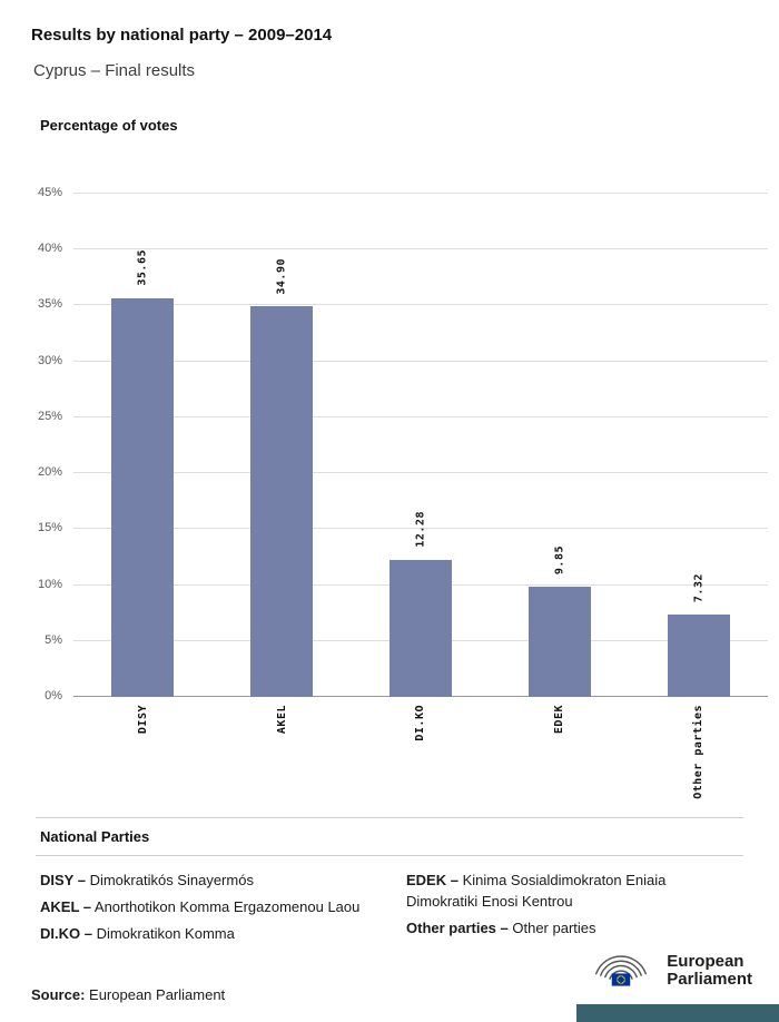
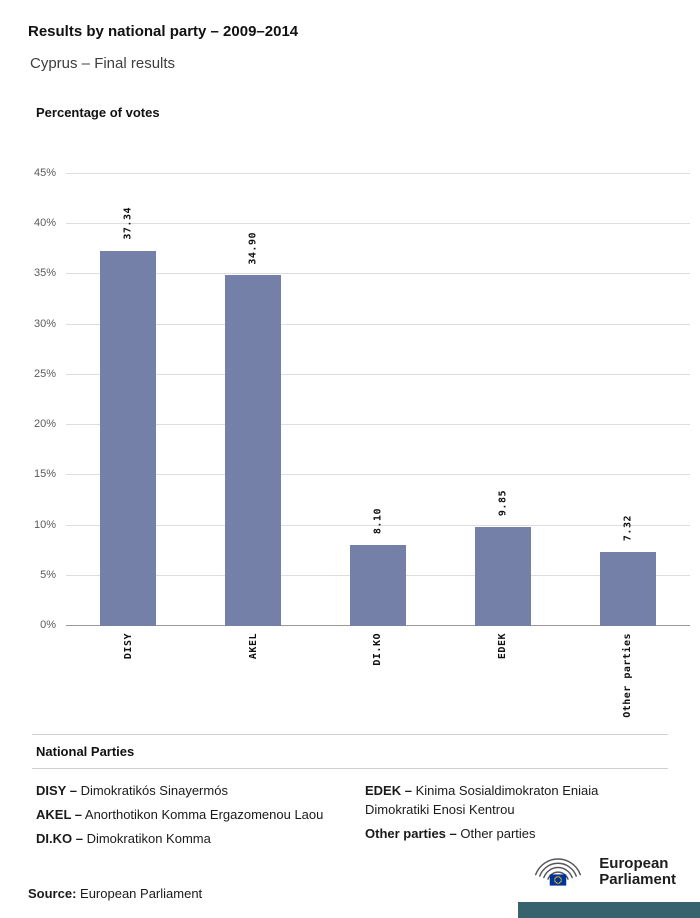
DISY: 35.65 -> 37.34
DI.KO: 12.28 -> 8.10
